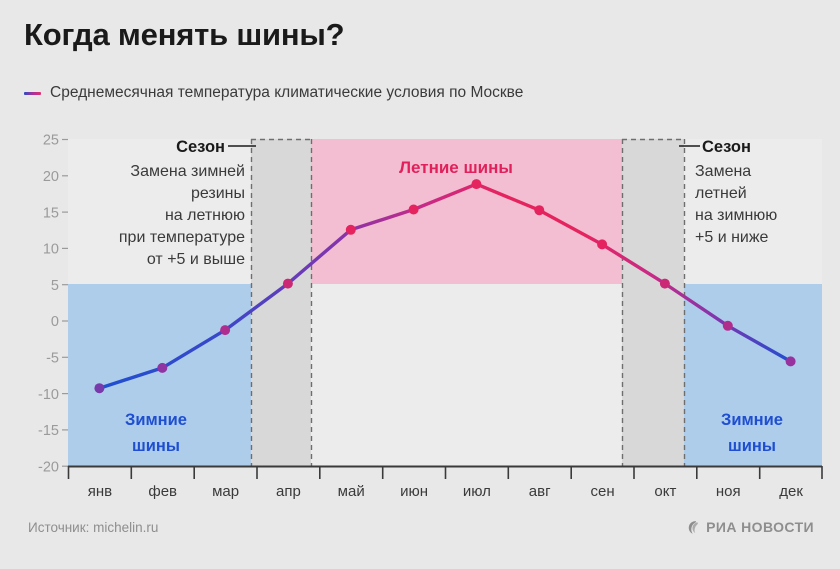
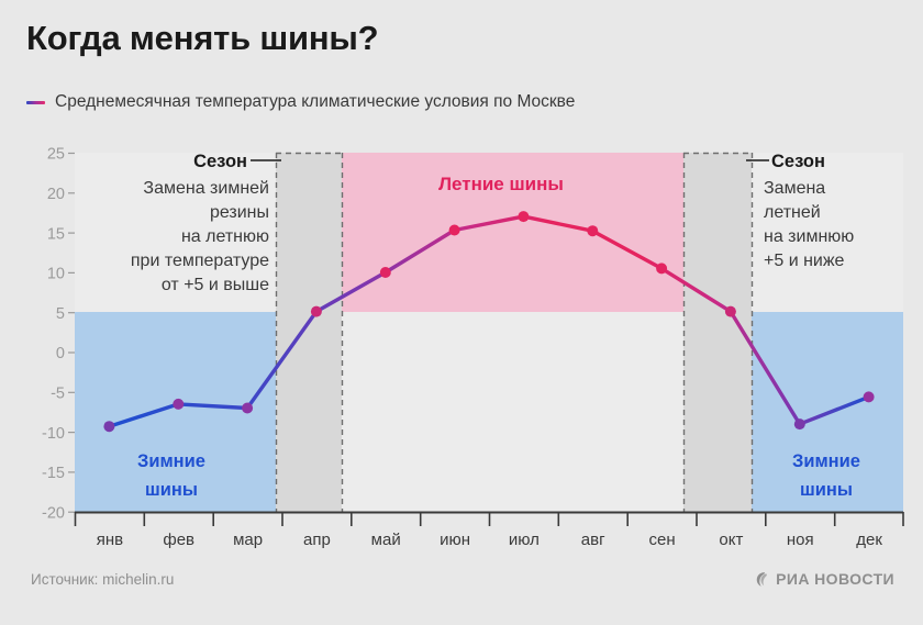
мар: -1 -> -7
май: 12 -> 10
июл: 19 -> 17
ноя: -1 -> -9
